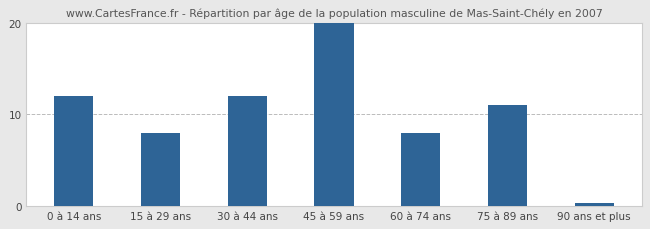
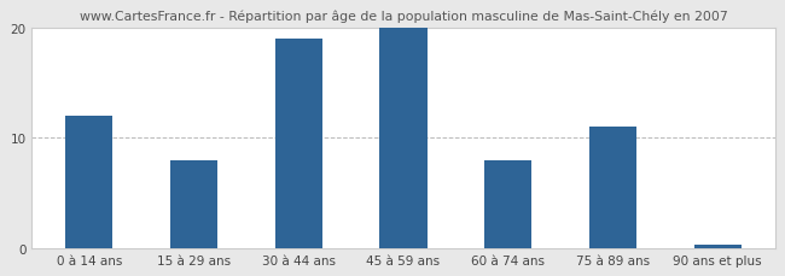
30 à 44 ans: 12.0 -> 19.0
